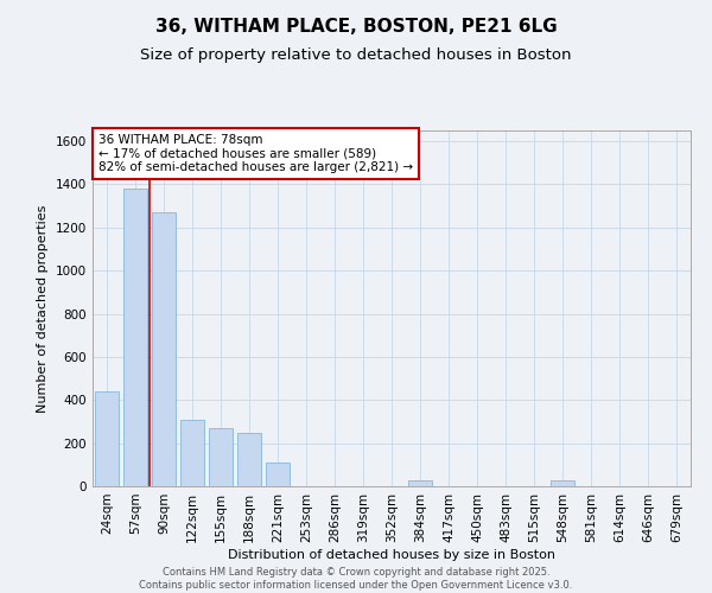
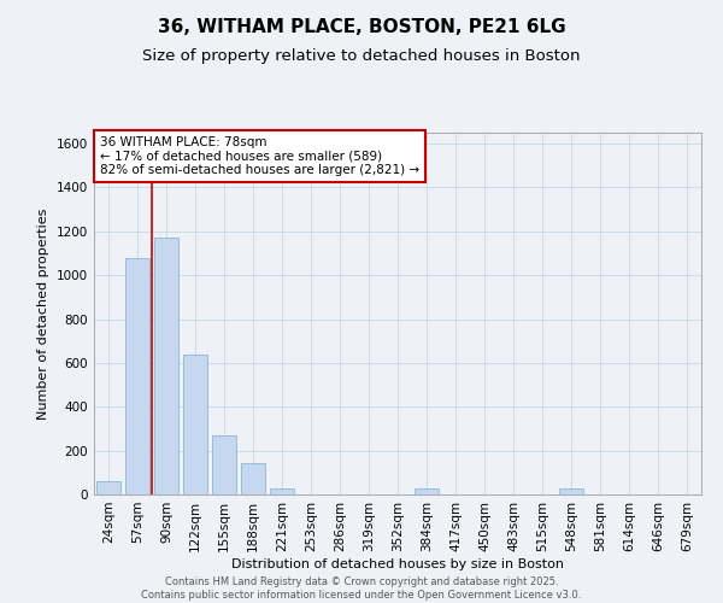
24sqm: 440 -> 60
57sqm: 1380 -> 1080
90sqm: 1270 -> 1170
122sqm: 310 -> 640
188sqm: 250 -> 140
221sqm: 110 -> 30
